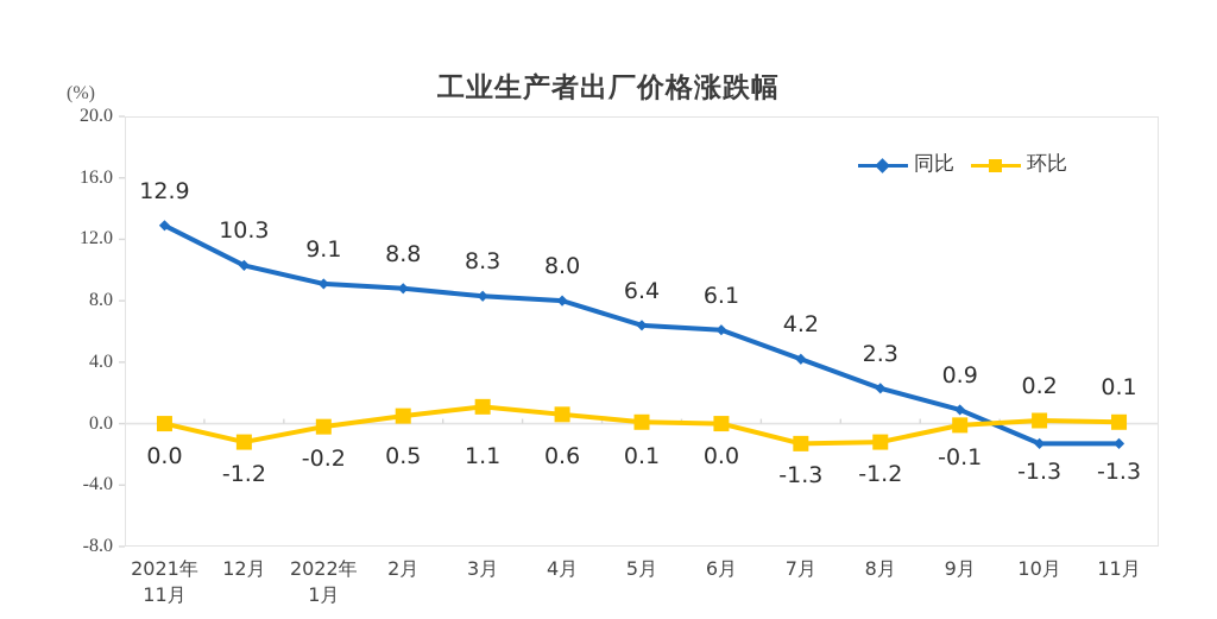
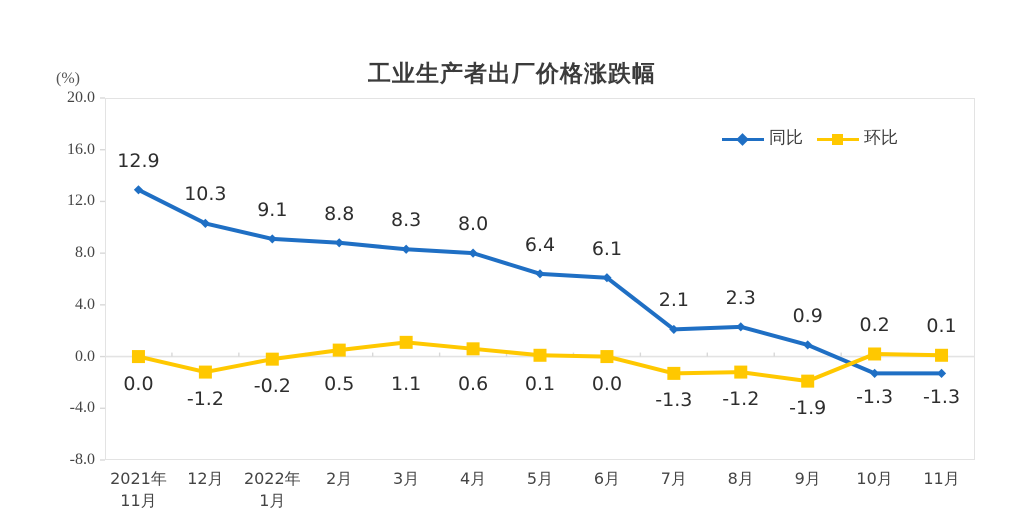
同比/7月: 4.2 -> 2.1
环比/9月: -0.1 -> -1.9
